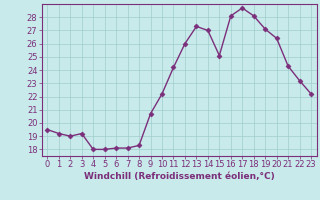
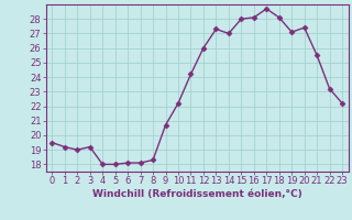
15: 25.1 -> 28.0
20: 26.4 -> 27.4
21: 24.3 -> 25.5
